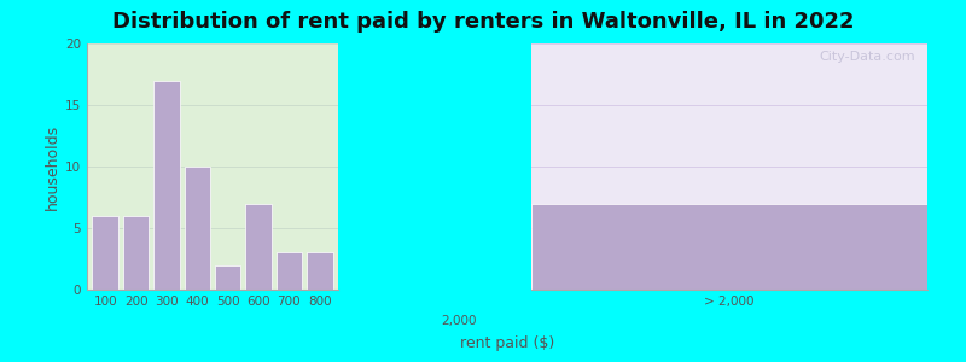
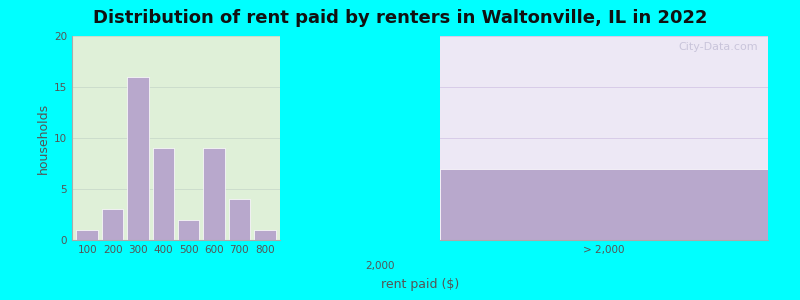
100: 6 -> 1
200: 6 -> 3
300: 17 -> 16
400: 10 -> 9
600: 7 -> 9
700: 3 -> 4
800: 3 -> 1
